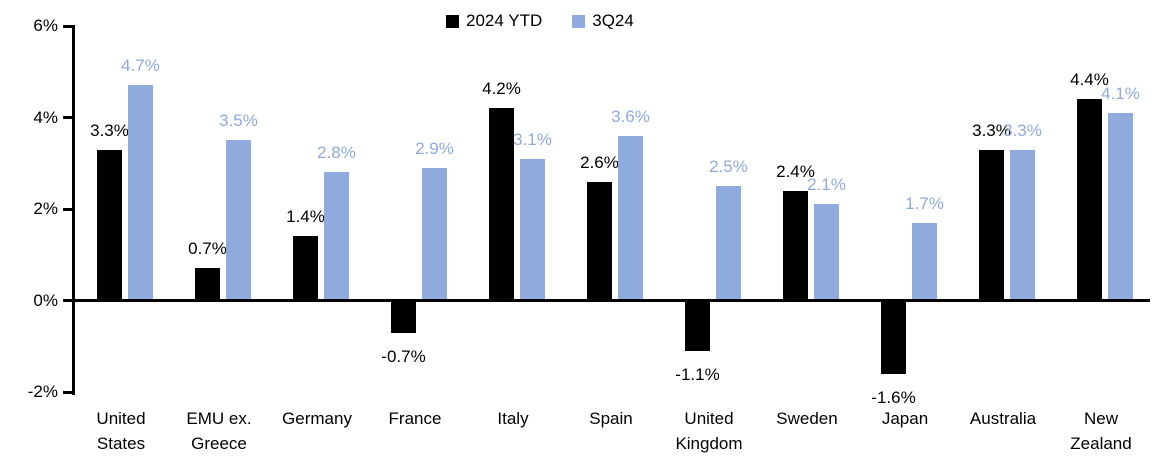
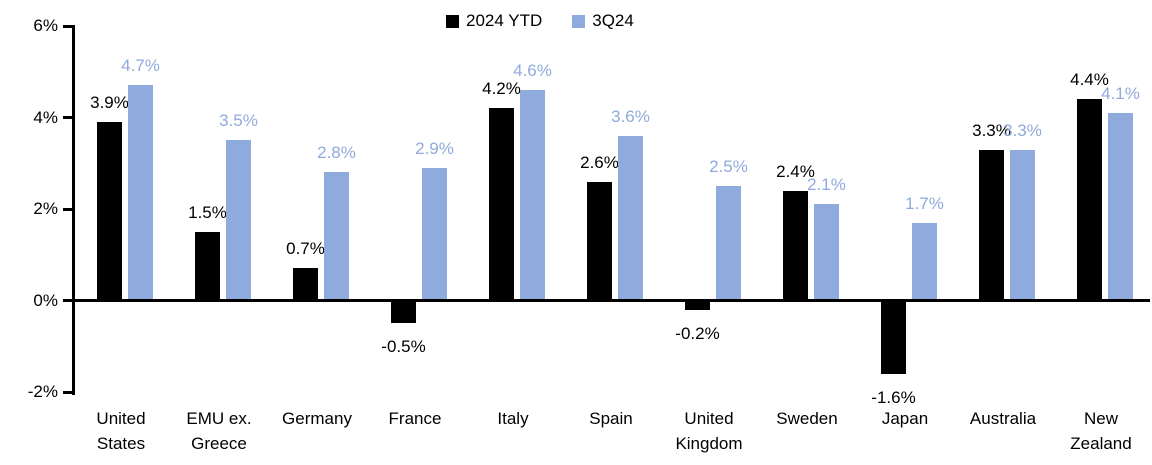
2024 YTD/United States: 3.3% -> 3.9%
2024 YTD/EMU ex. Greece: 0.7% -> 1.5%
2024 YTD/Germany: 1.4% -> 0.7%
2024 YTD/France: -0.7% -> -0.5%
3Q24/Italy: 3.1% -> 4.6%
2024 YTD/United Kingdom: -1.1% -> -0.2%
